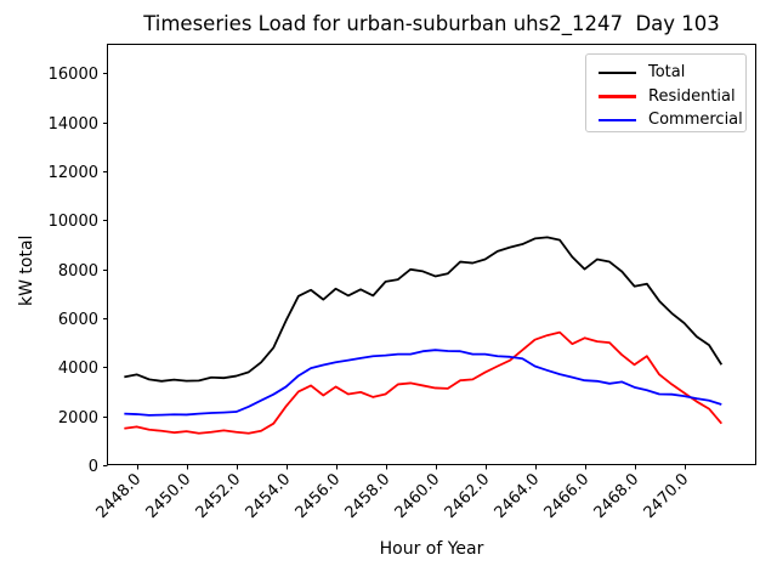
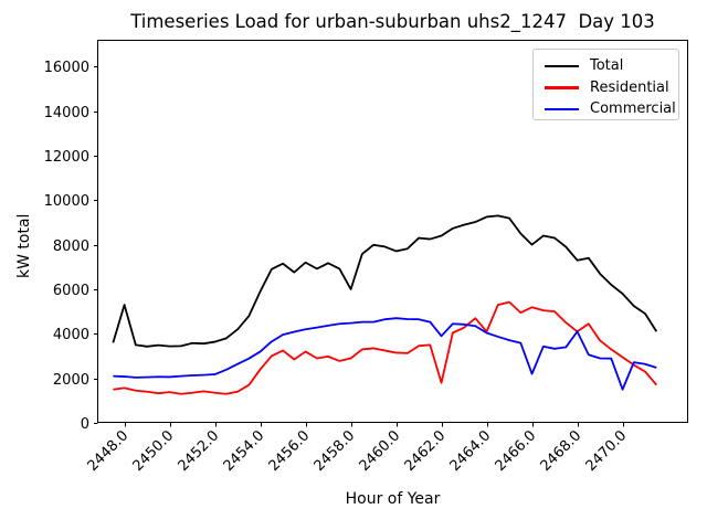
Total/2448.0: 3700 -> 5300
Total/2458.0: 7500 -> 6000
Residential/2462.0: 3800 -> 1800
Commercial/2462.0: 4500 -> 3900
Residential/2464.0: 5100 -> 4100
Commercial/2466.0: 3500 -> 2200
Commercial/2468.0: 3200 -> 4100
Commercial/2470.0: 2800 -> 1500
